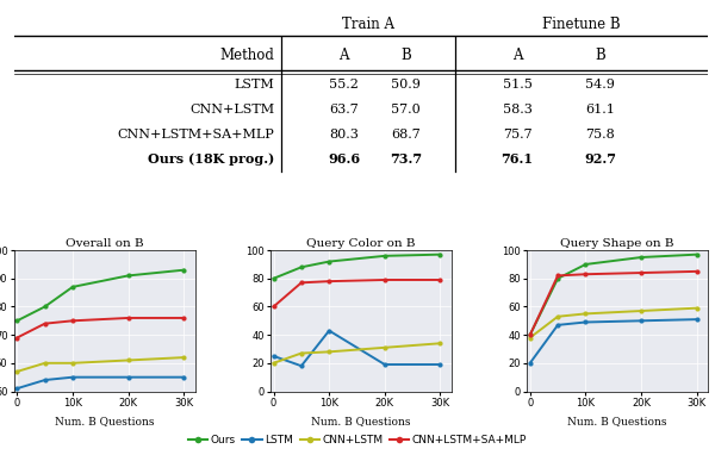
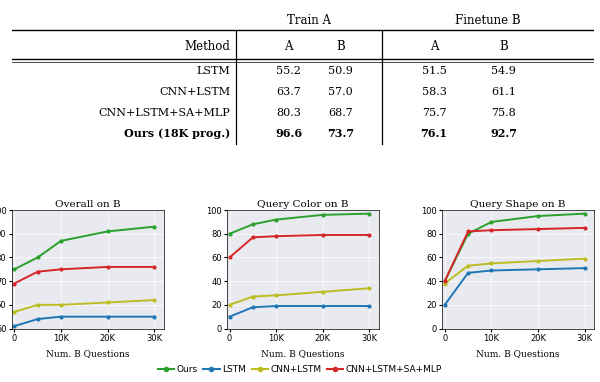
Query Color on B/LSTM/0: 25 -> 10
Query Color on B/LSTM/10K: 43 -> 19
